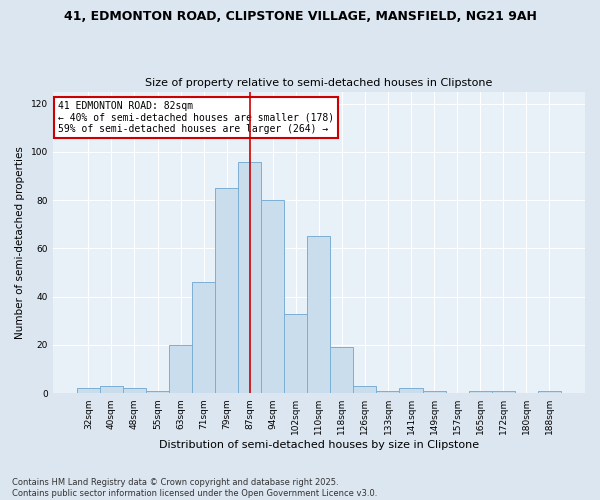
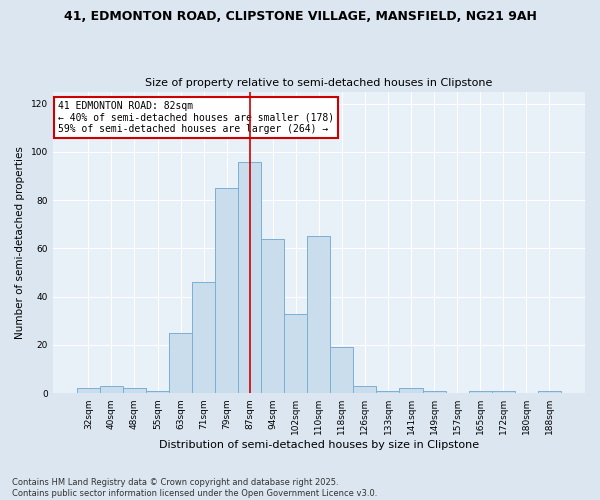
63sqm: 20 -> 25
94sqm: 80 -> 64
